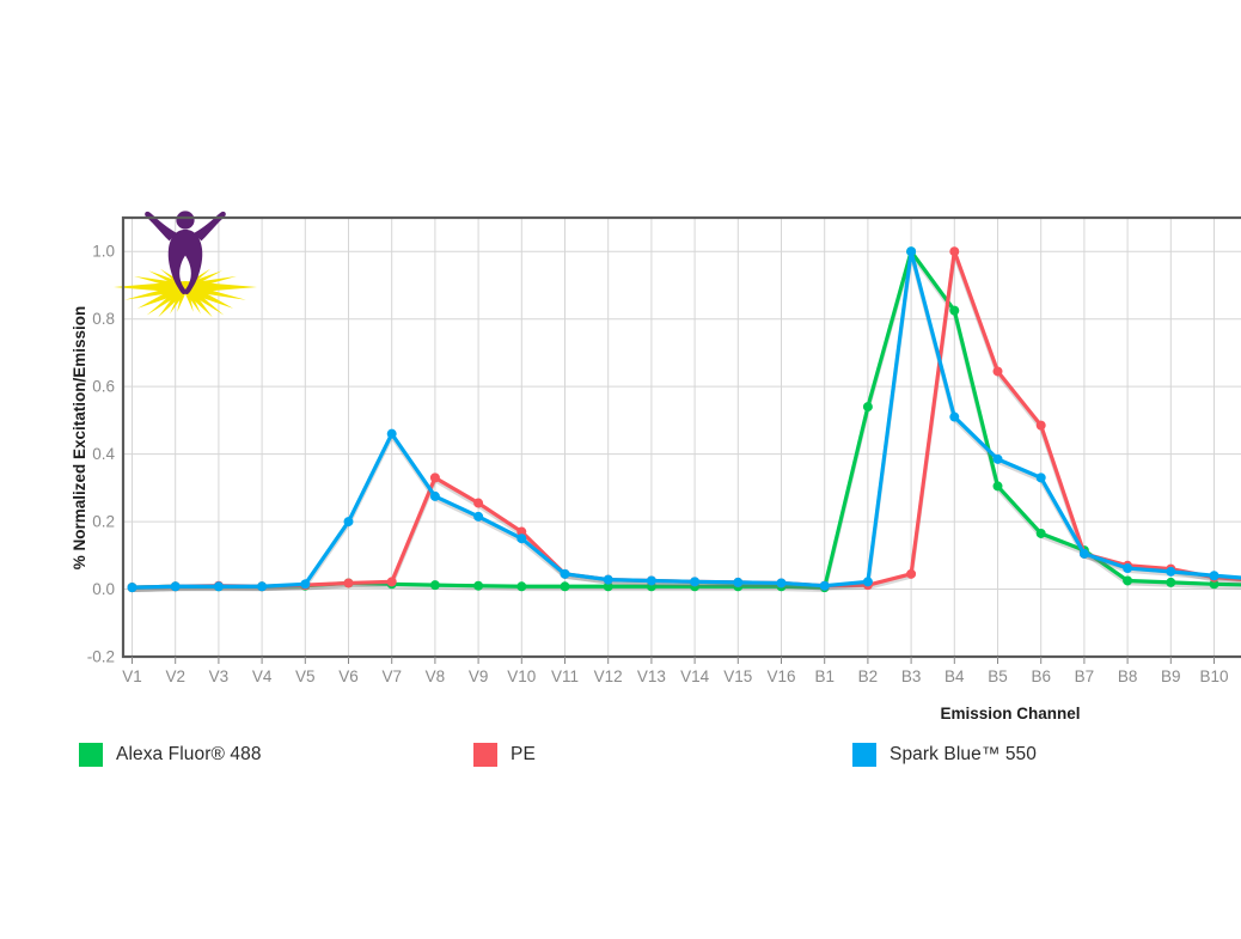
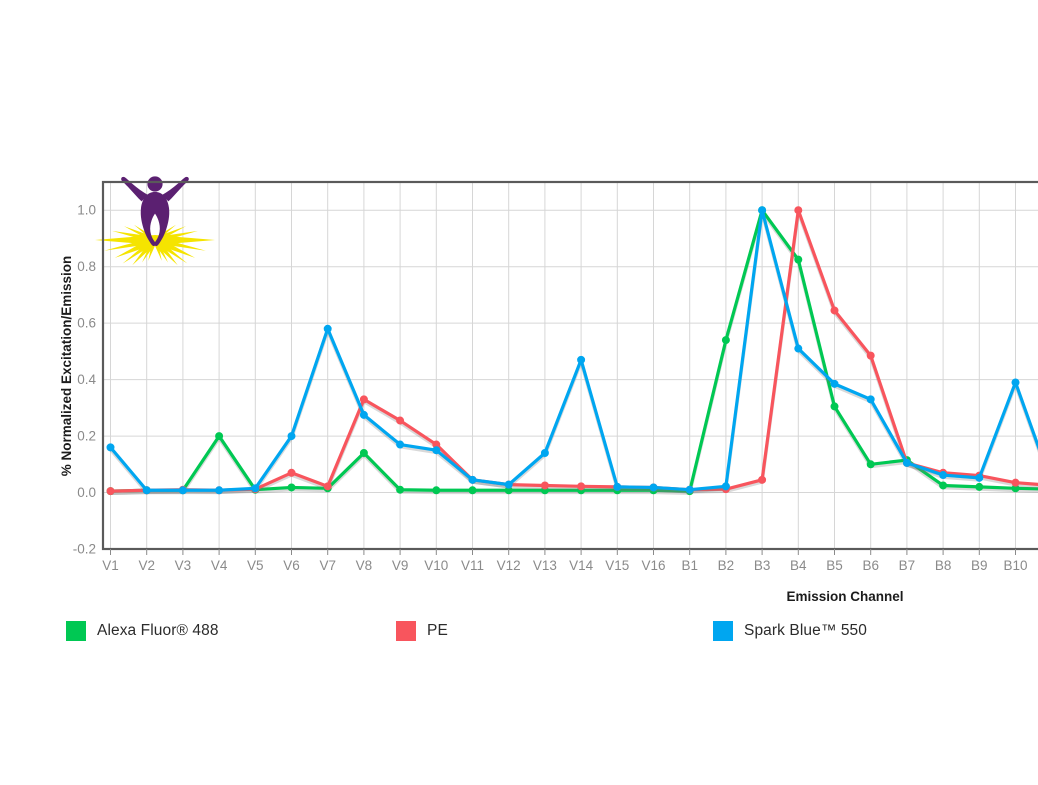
Spark Blue™ 550/V1: 0.01 -> 0.16
Alexa Fluor® 488/V4: 0.01 -> 0.20
PE/V6: 0.02 -> 0.07
Spark Blue™ 550/V7: 0.46 -> 0.58
Alexa Fluor® 488/V8: 0.01 -> 0.14
Spark Blue™ 550/V9: 0.21 -> 0.17
Spark Blue™ 550/V13: 0.03 -> 0.14
Spark Blue™ 550/V14: 0.02 -> 0.47
Alexa Fluor® 488/B6: 0.17 -> 0.10
Spark Blue™ 550/B10: 0.04 -> 0.39
